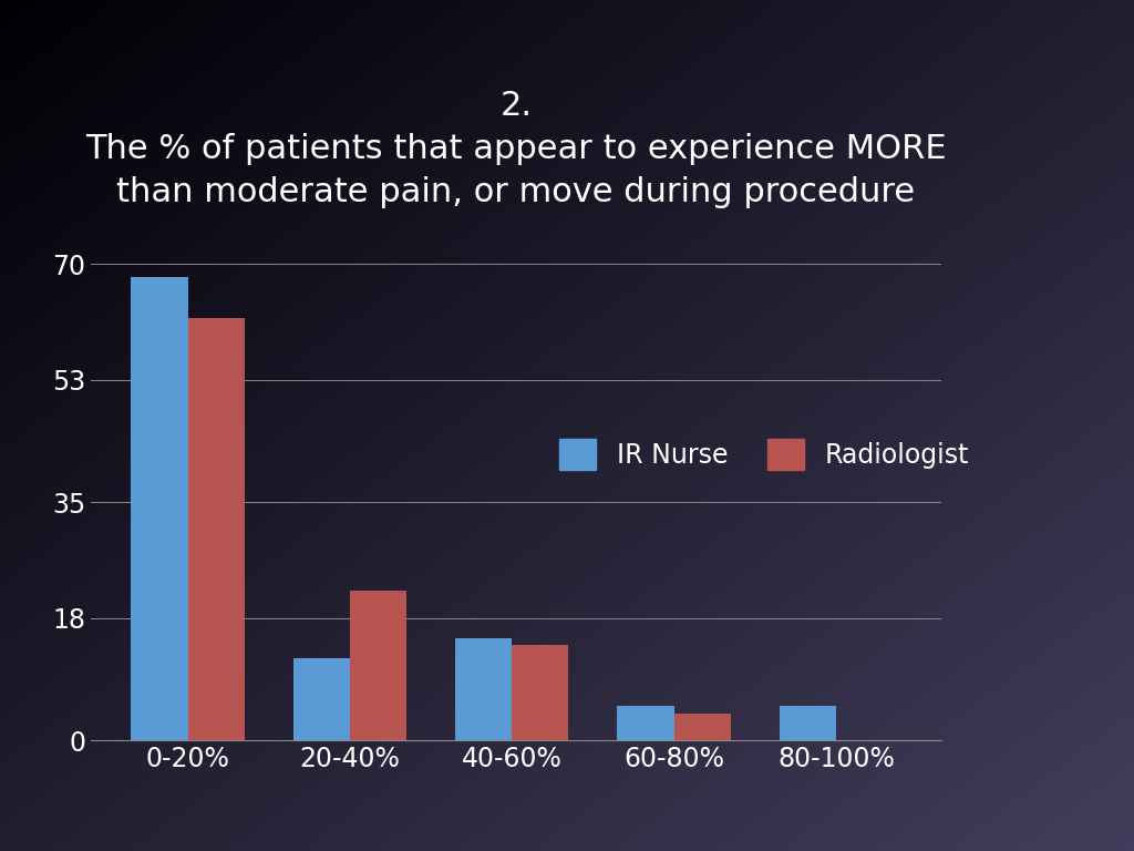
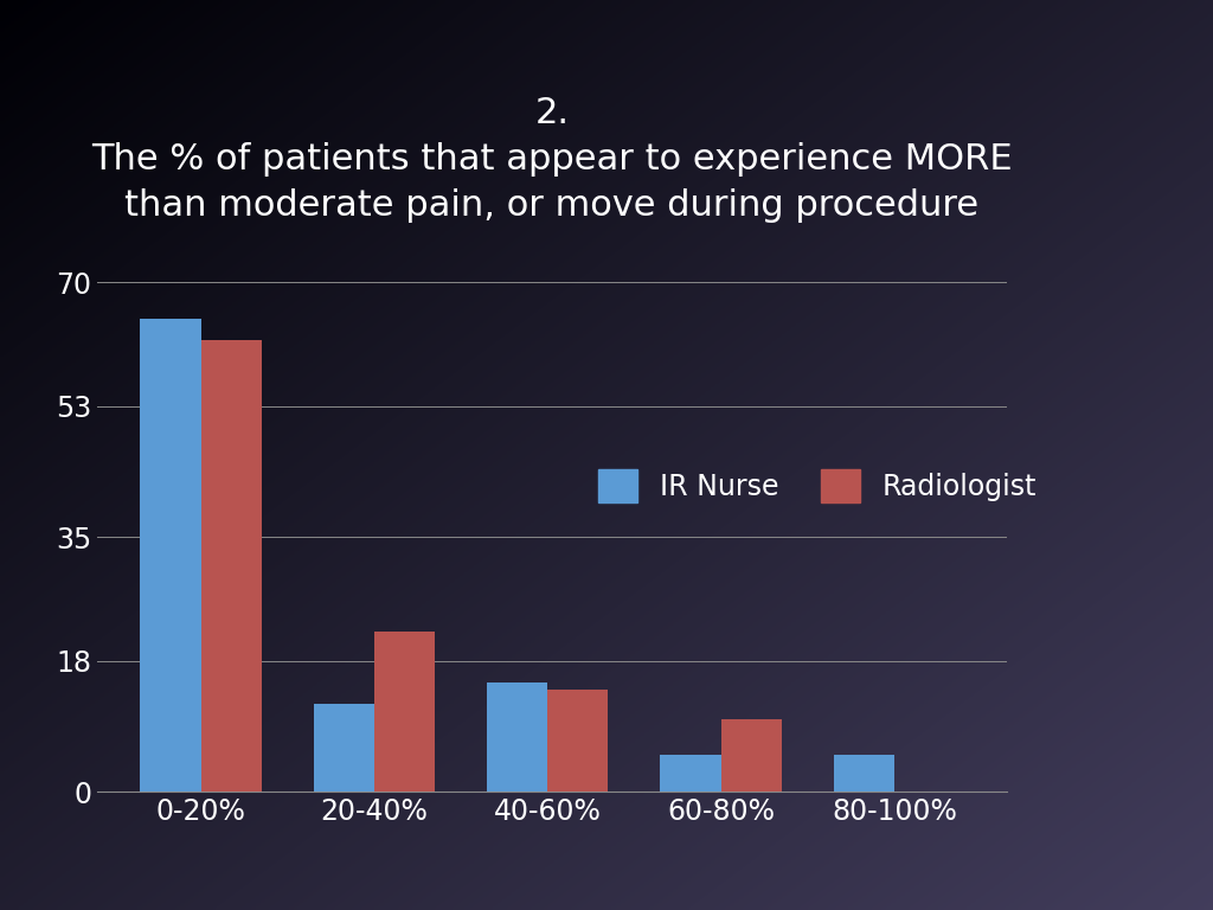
IR Nurse/0-20%: 68 -> 65
Radiologist/60-80%: 4 -> 10
